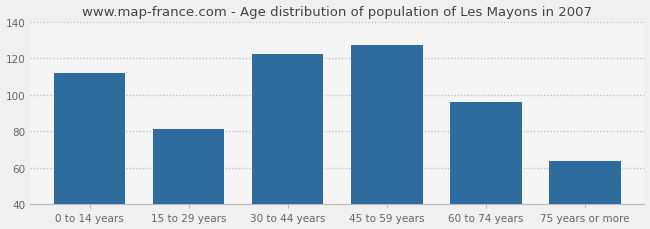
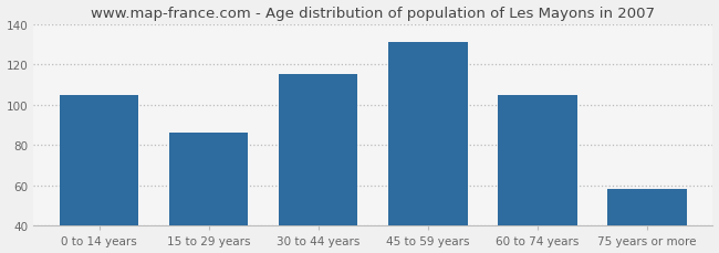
0 to 14 years: 112 -> 105
15 to 29 years: 81 -> 86
30 to 44 years: 122 -> 115
45 to 59 years: 127 -> 131
60 to 74 years: 96 -> 105
75 years or more: 64 -> 58
